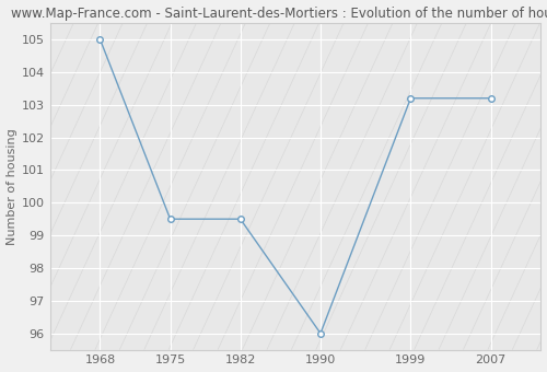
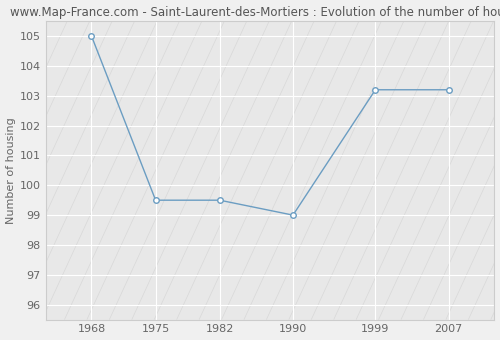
1990: 96.0 -> 99.0
